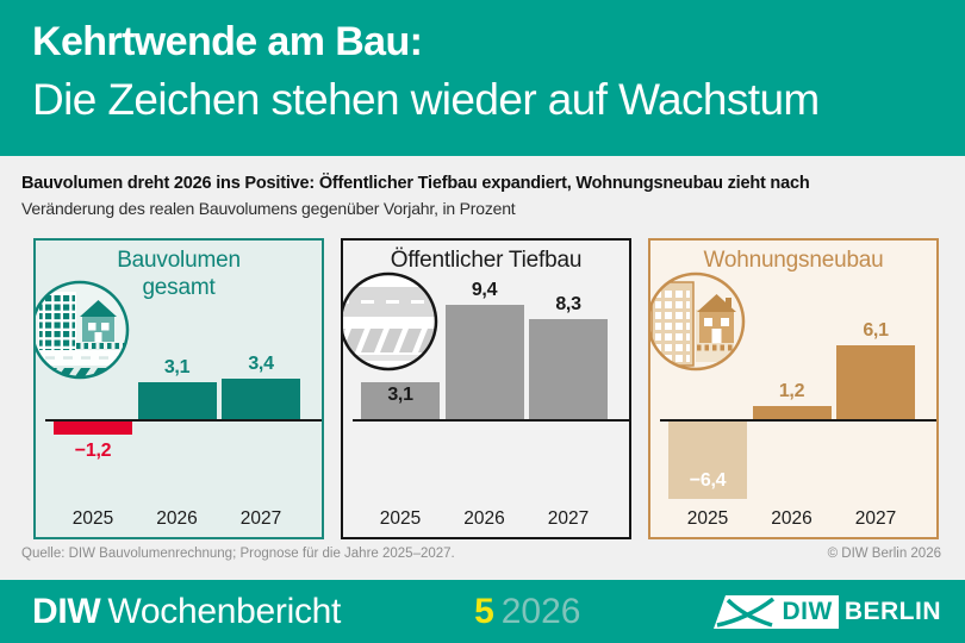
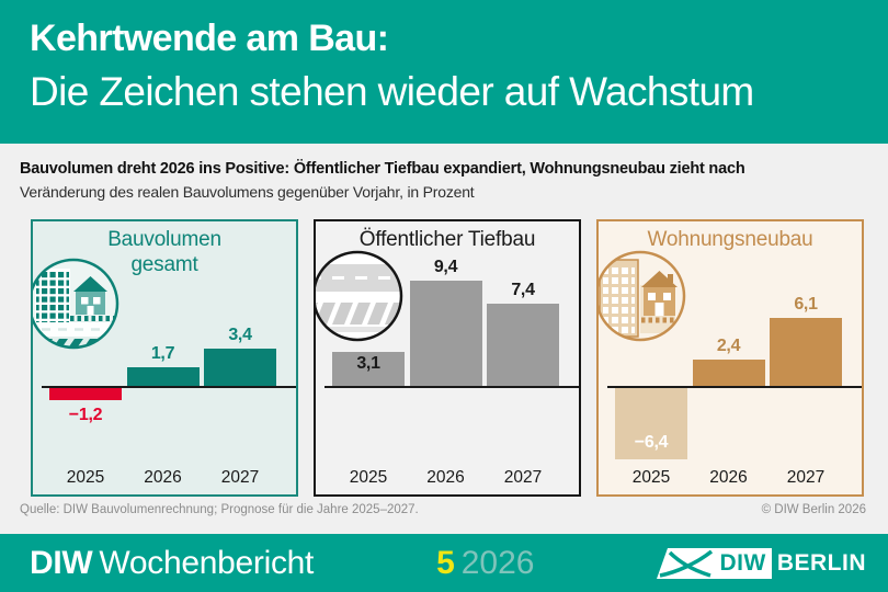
Bauvolumen gesamt/2026: 3,1 -> 1,7
Öffentlicher Tiefbau/2027: 8,3 -> 7,4
Wohnungsneubau/2026: 1,2 -> 2,4
